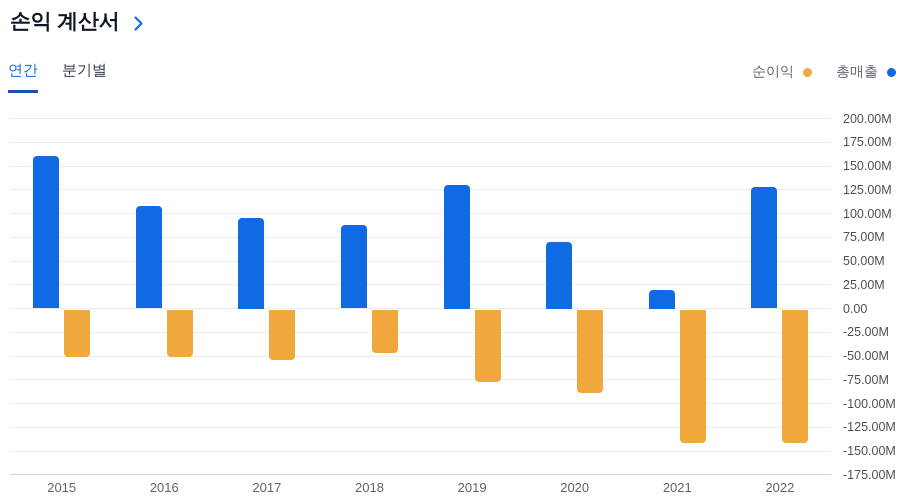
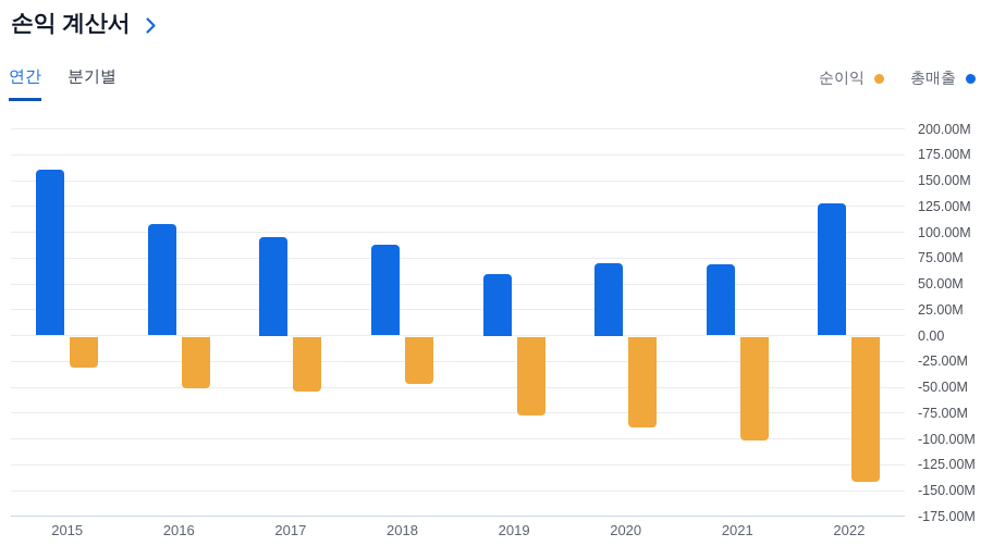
순이익/2015: -50M -> -30M
총매출/2019: 130M -> 60M
총매출/2021: 20M -> 70M
순이익/2021: -140M -> -100M
